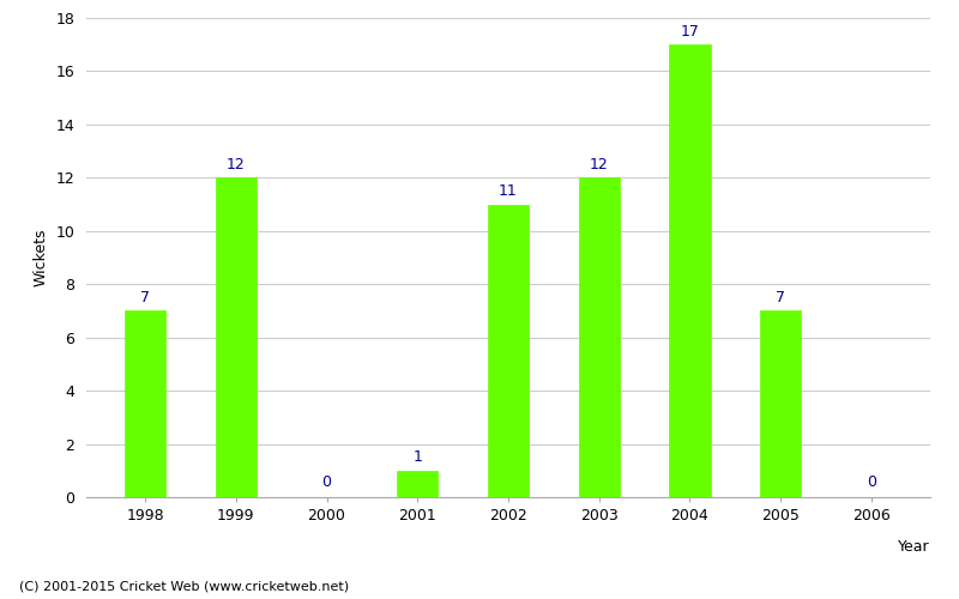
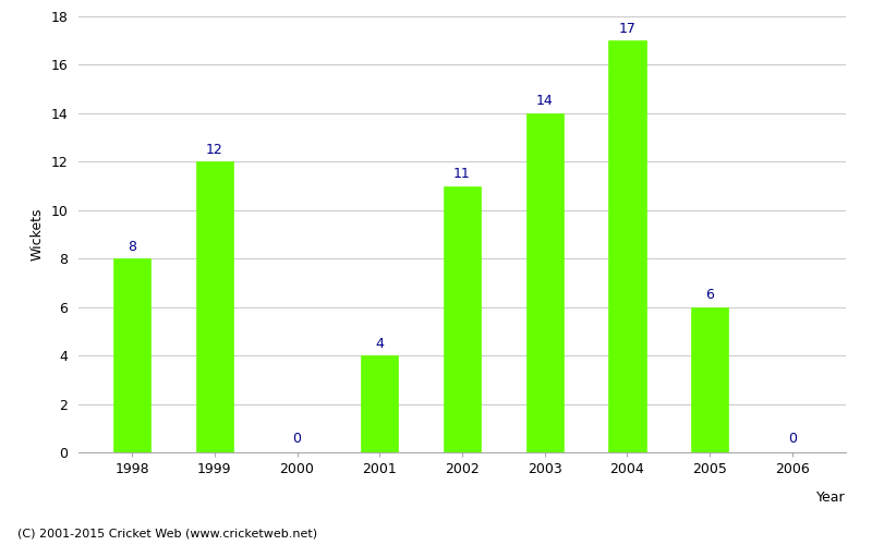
1998: 7 -> 8
2001: 1 -> 4
2003: 12 -> 14
2005: 7 -> 6
